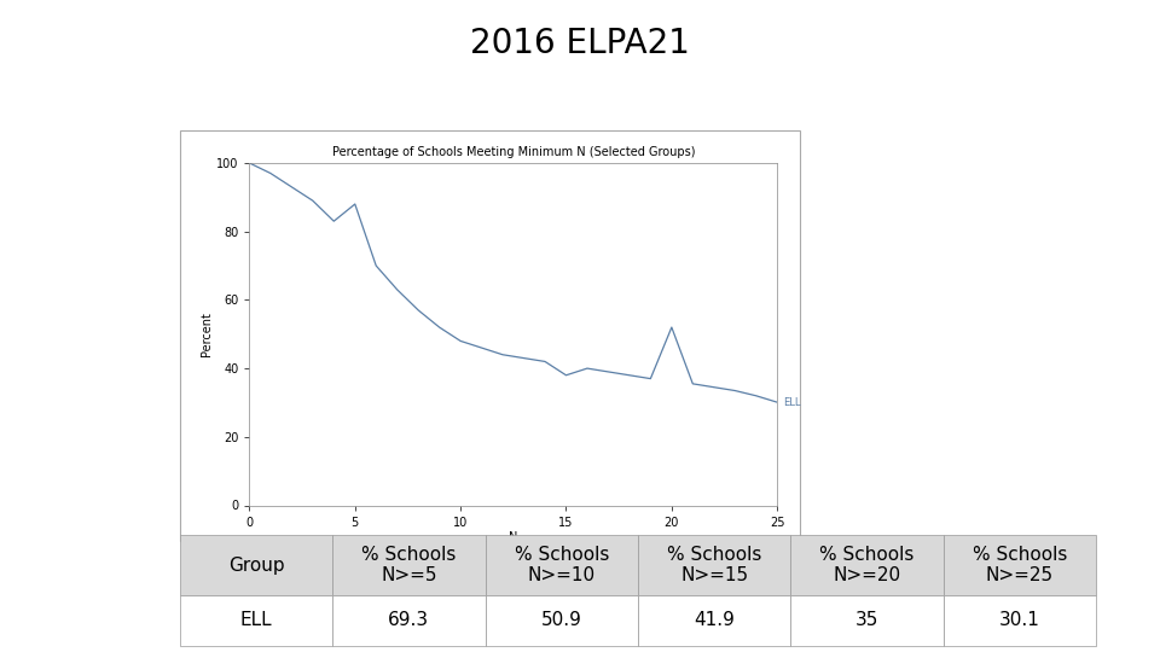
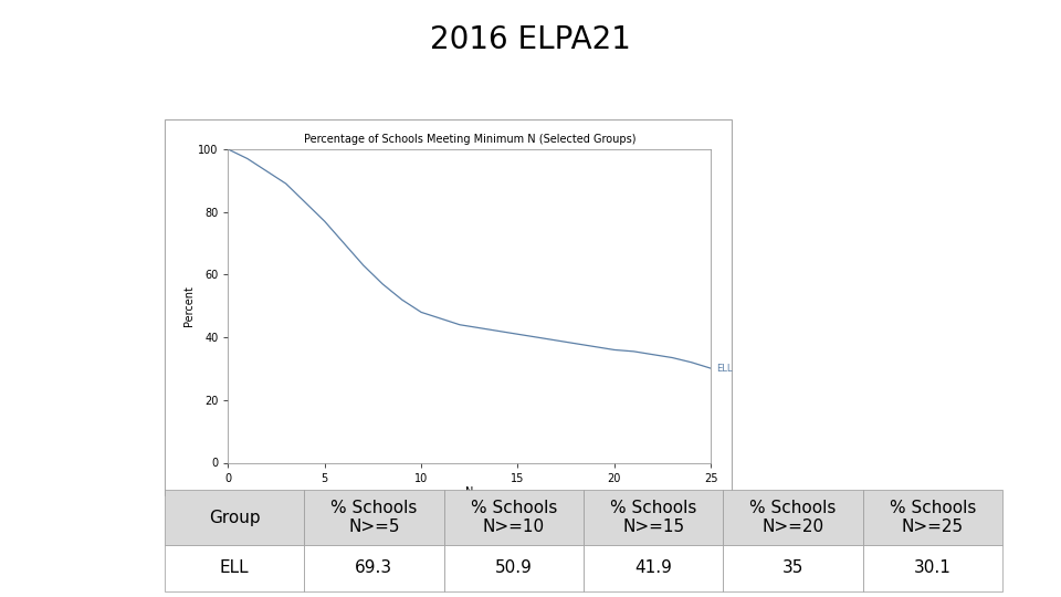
5: 88.0 -> 77.0
15: 38.0 -> 41.0
20: 52.0 -> 36.0
